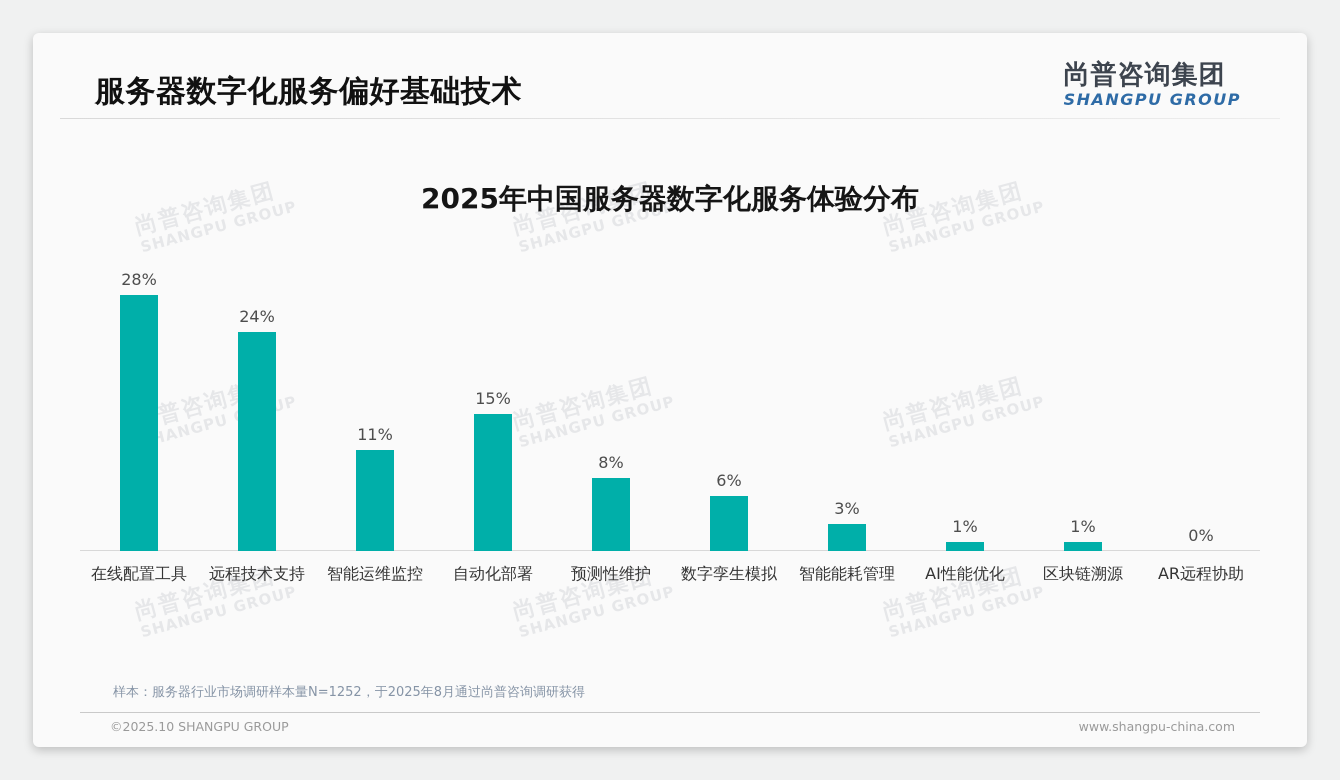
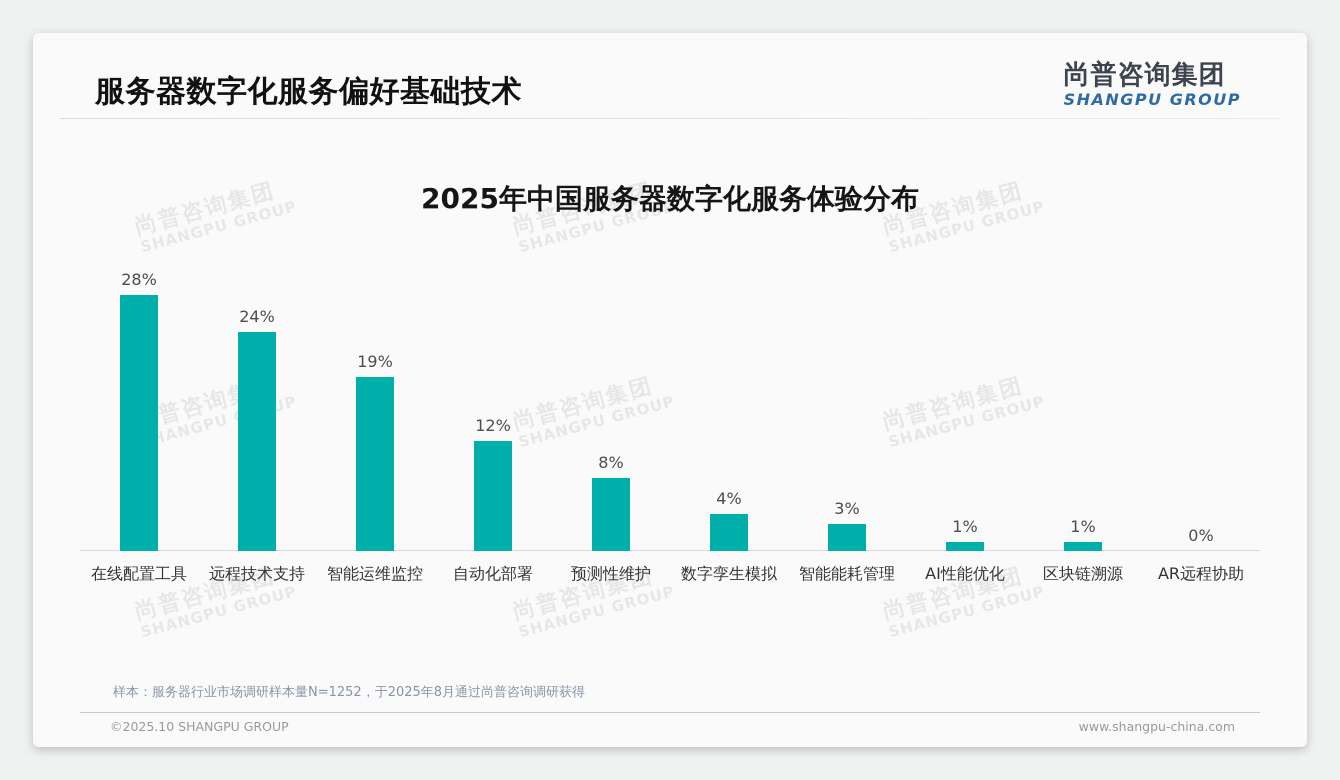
智能运维监控: 11% -> 19%
自动化部署: 15% -> 12%
数字孪生模拟: 6% -> 4%
